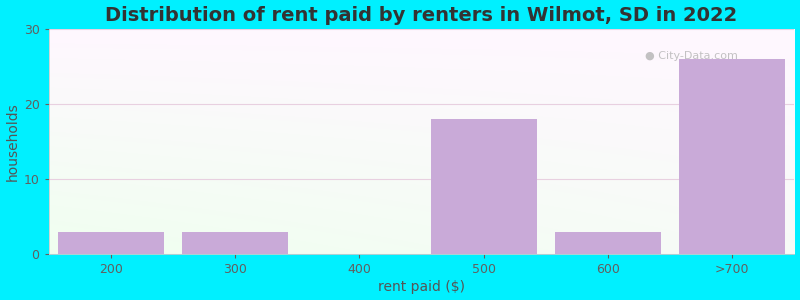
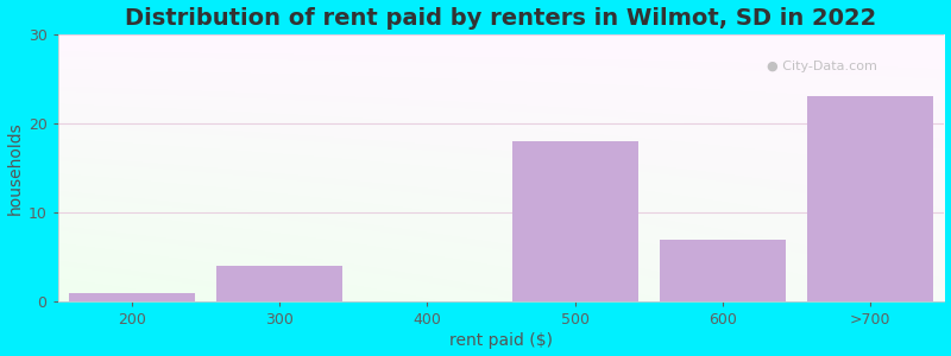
200: 3 -> 1
300: 3 -> 4
600: 3 -> 7
>700: 26 -> 23
